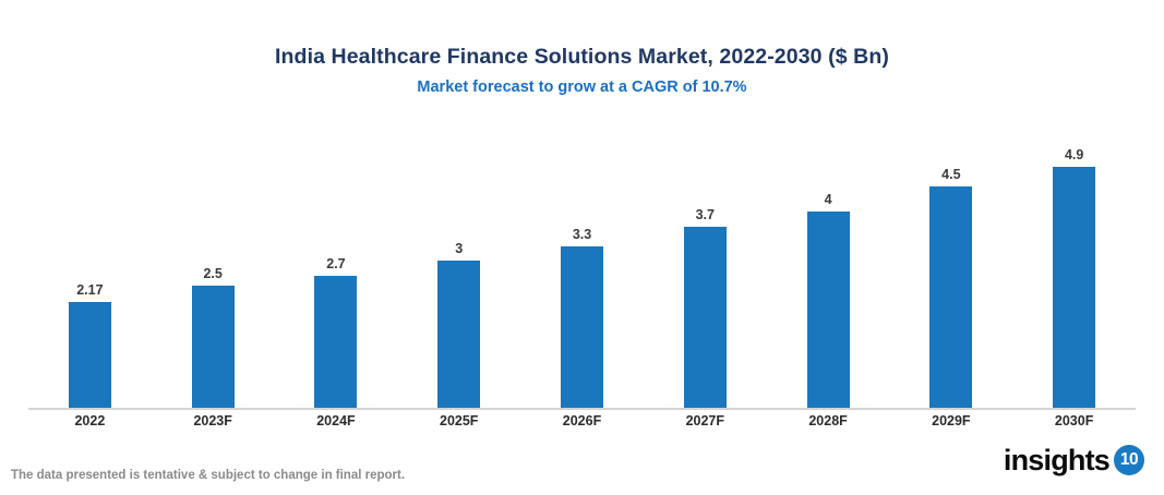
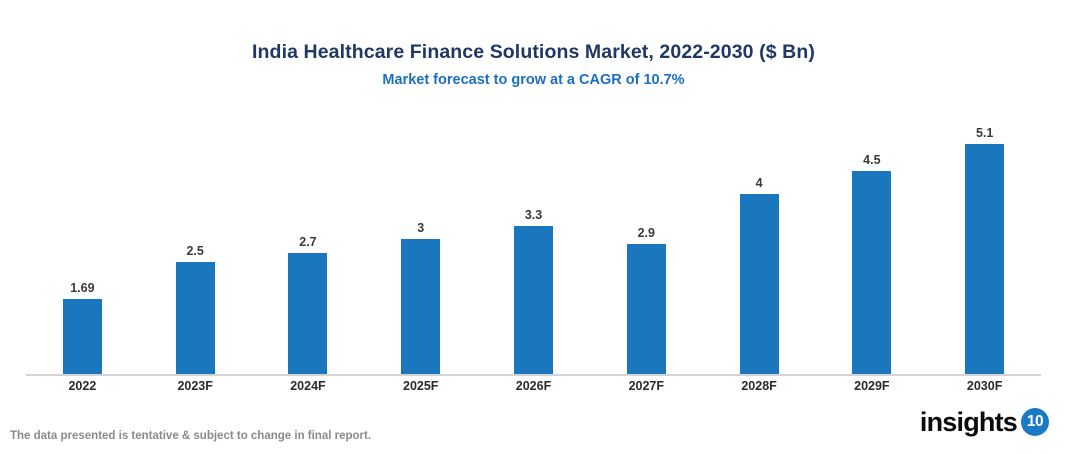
2022: 2.17 -> 1.69
2027F: 3.7 -> 2.9
2030F: 4.9 -> 5.1
